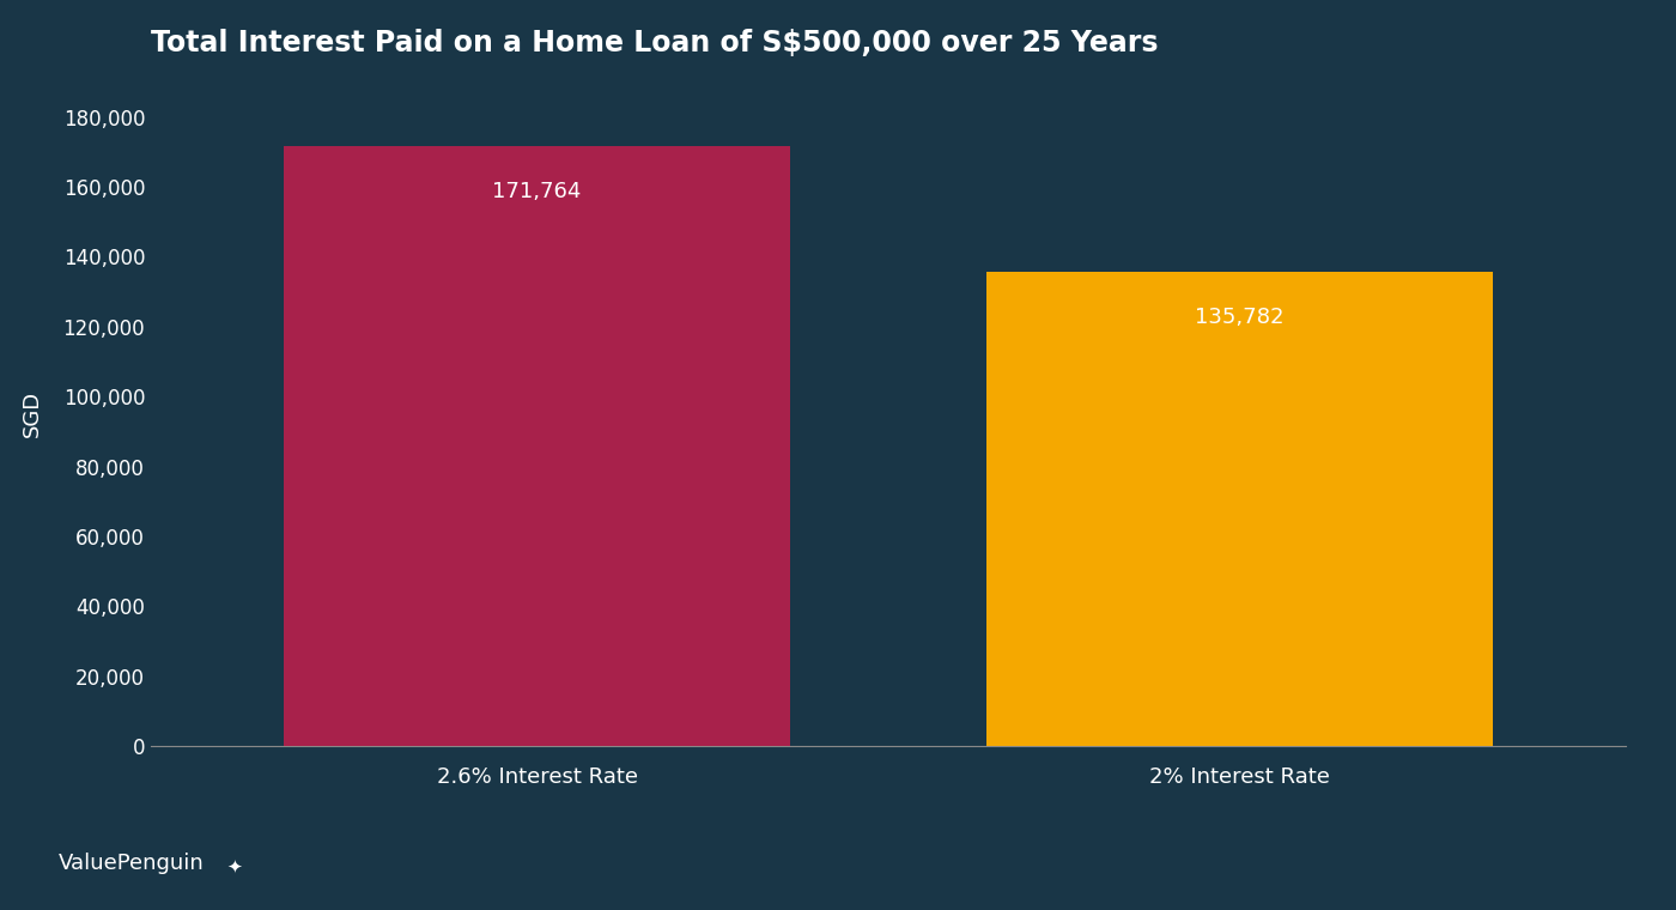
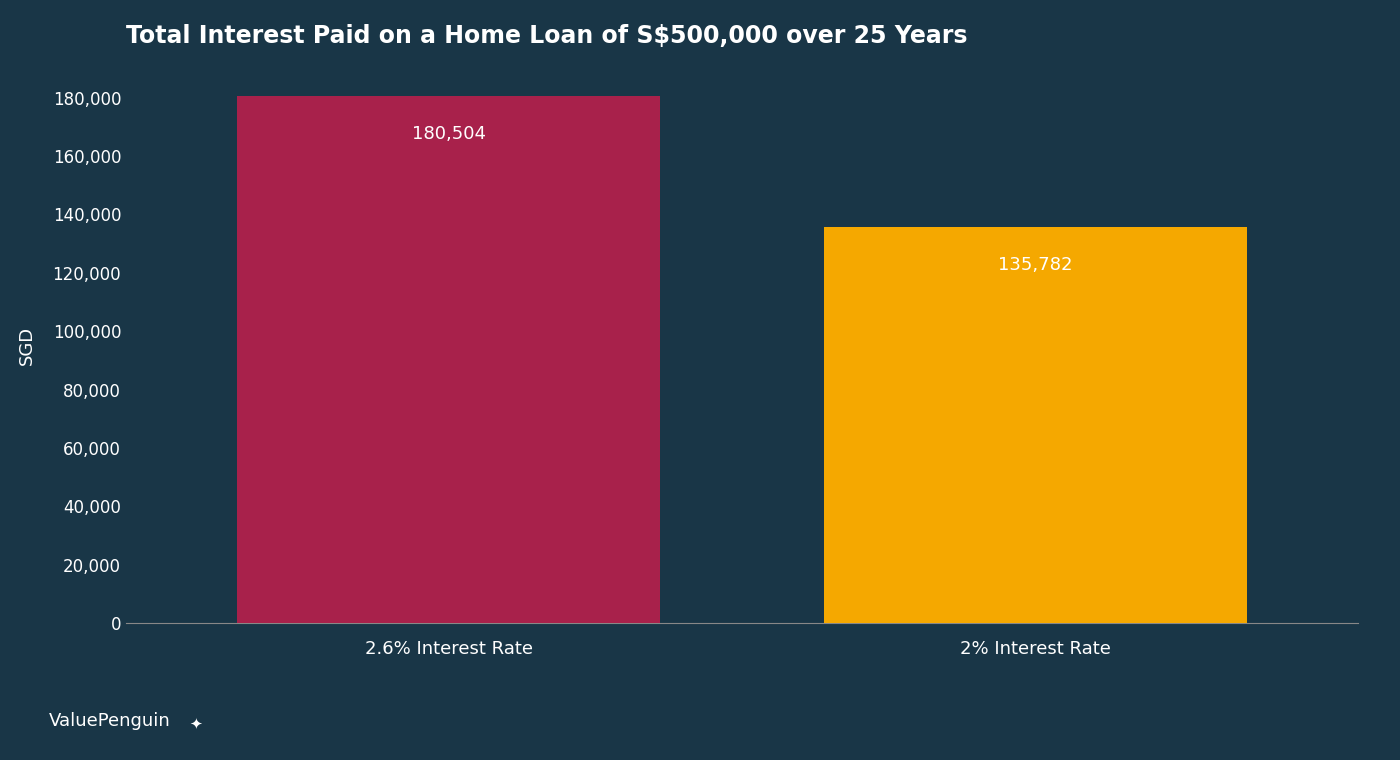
2.6% Interest Rate: 171,764 -> 180,504
